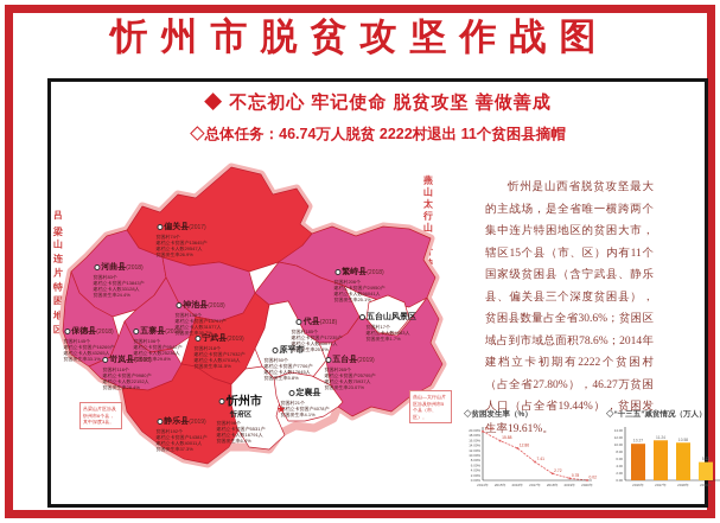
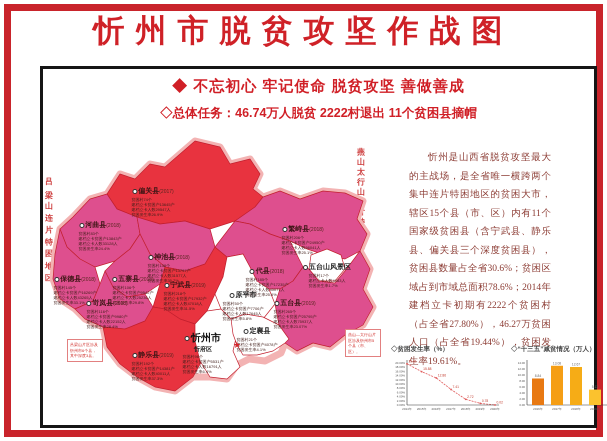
◇“十三五”减贫情况（万人）/2016年: 10.27 -> 8.84
◇“十三五”减贫情况（万人）/2017年: 11.24 -> 13.08
◇“十三五”减贫情况（万人）/2018年: 10.58 -> 12.67
